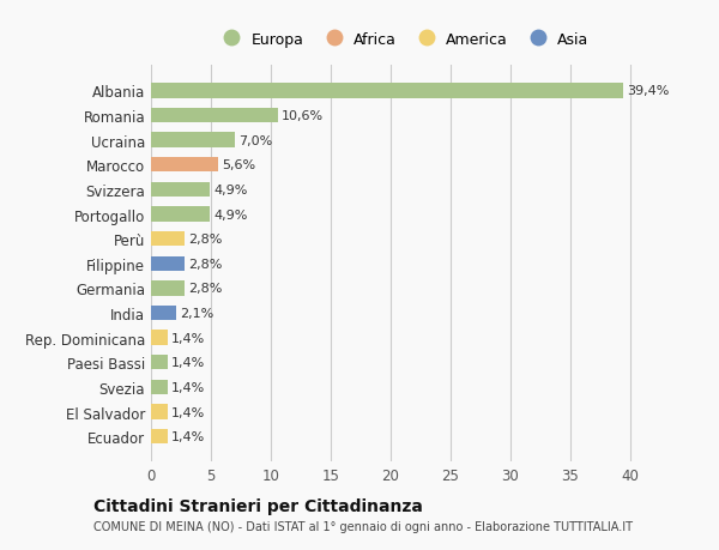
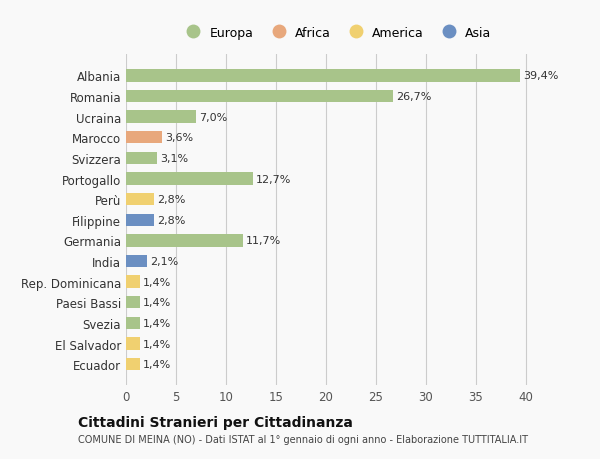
Romania: 10,6% -> 26,7%
Marocco: 5,6% -> 3,6%
Svizzera: 4,9% -> 3,1%
Portogallo: 4,9% -> 12,7%
Germania: 2,8% -> 11,7%
